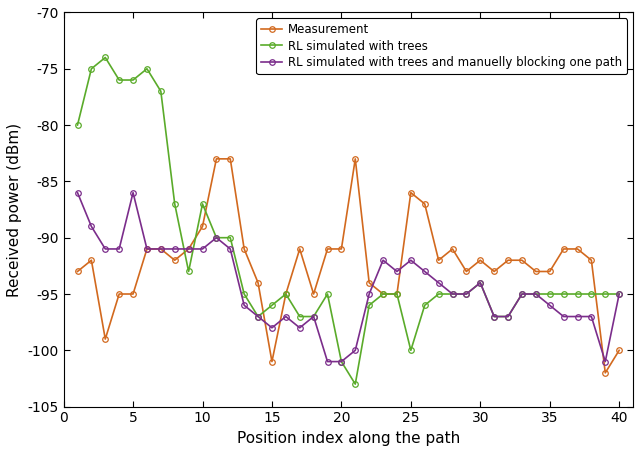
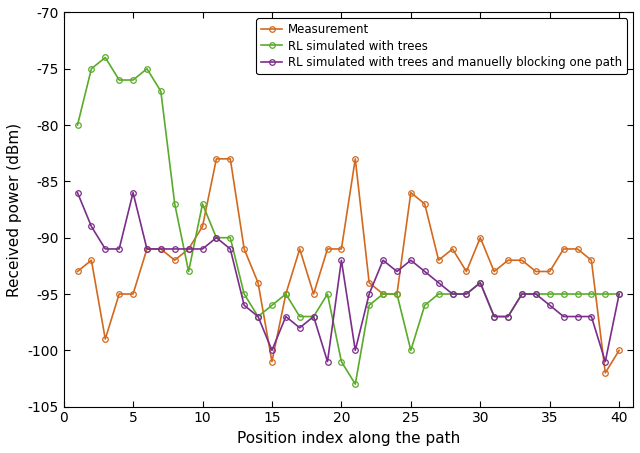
RL simulated with trees and manuelly blocking one path/15: -98 -> -100
RL simulated with trees and manuelly blocking one path/20: -101 -> -92
Measurement/30: -92 -> -90
